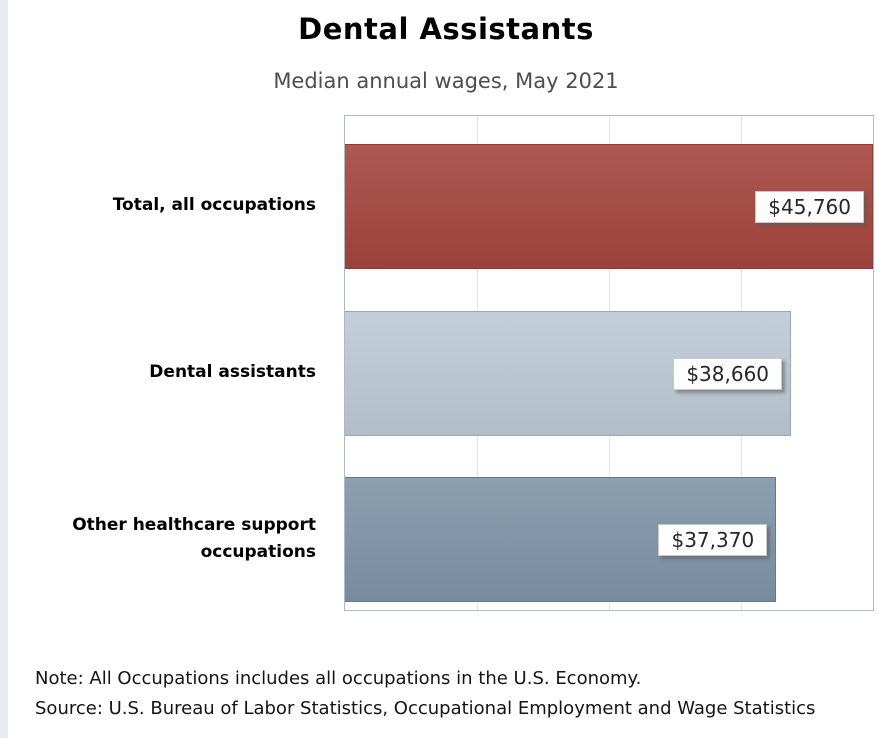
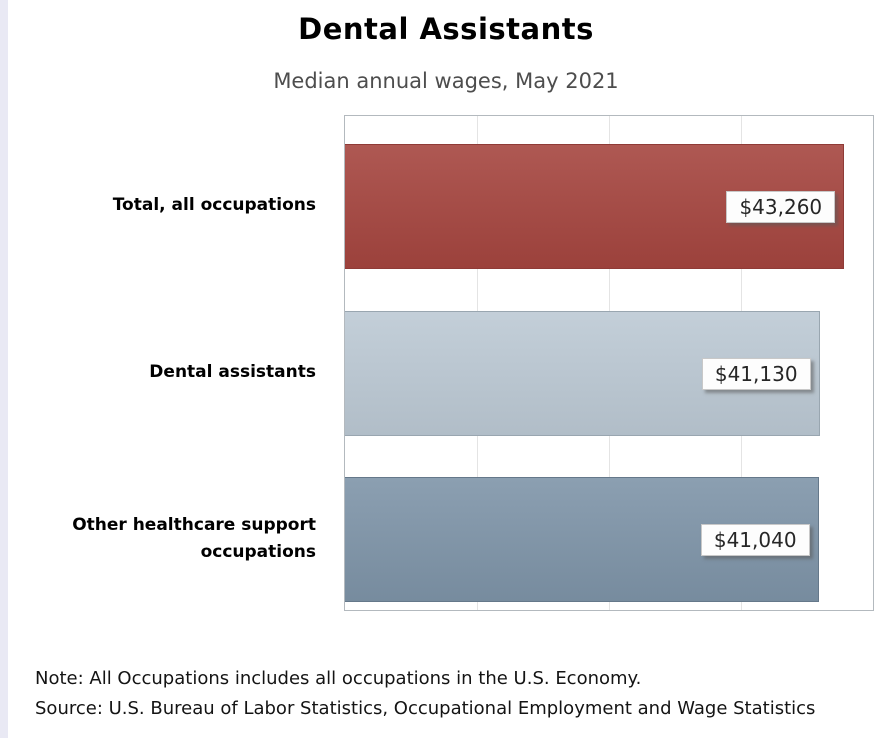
Total, all occupations: $45,760 -> $43,260
Dental assistants: $38,660 -> $41,130
Other healthcare support occupations: $37,370 -> $41,040
